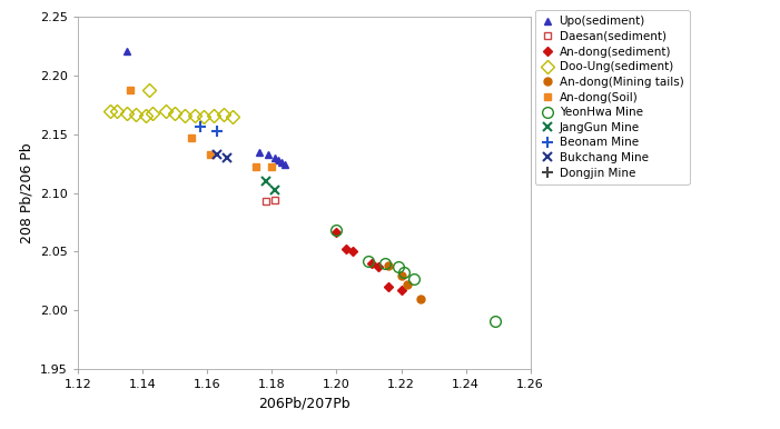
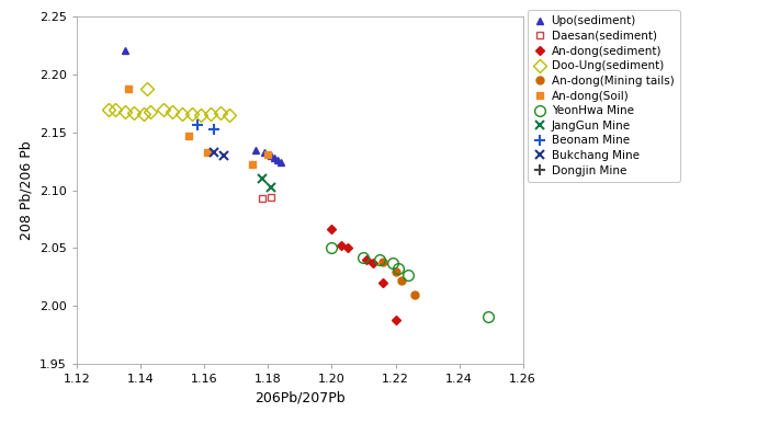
An-dong(Soil)/1.18: 2.122 -> 2.131
YeonHwa Mine/1.20: 2.068 -> 2.050
An-dong(sediment)/1.22: 2.017 -> 1.988
